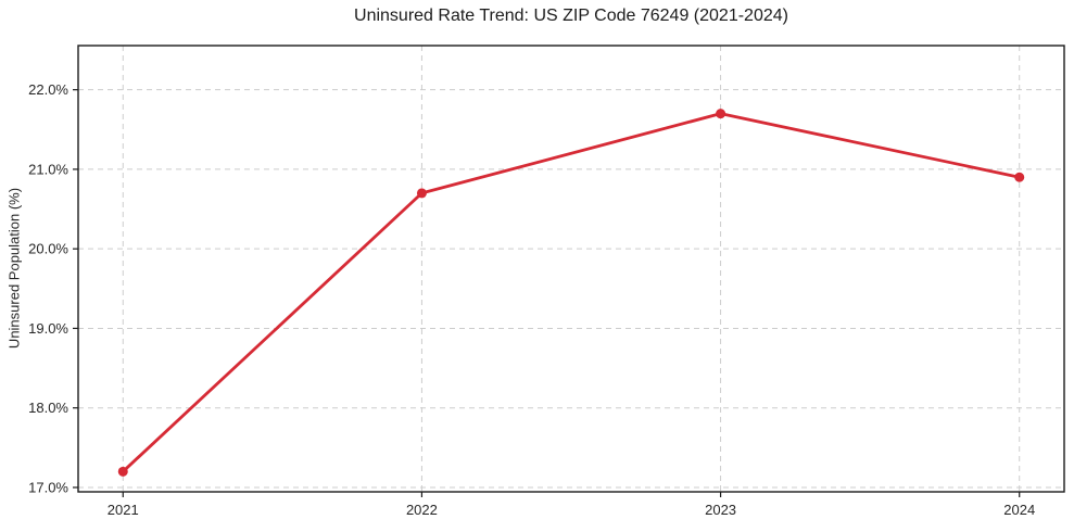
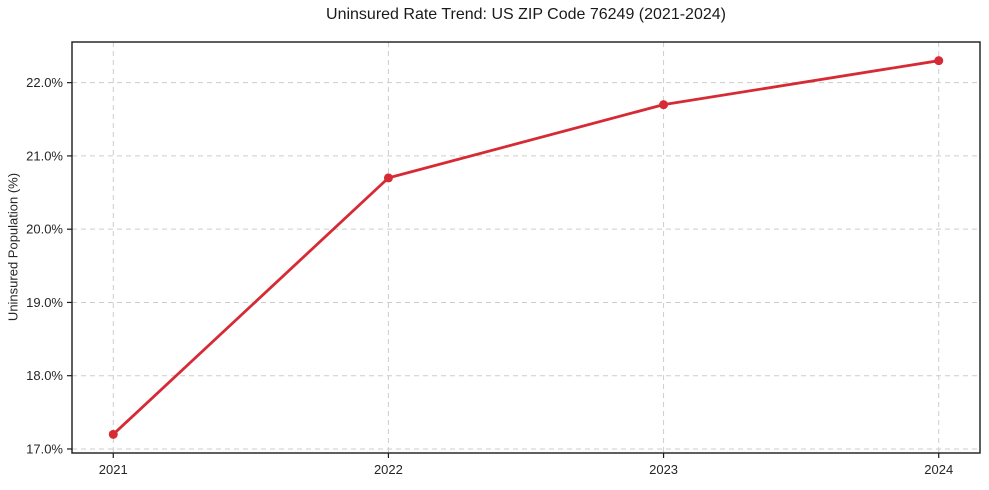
2024: 20.9% -> 22.3%
